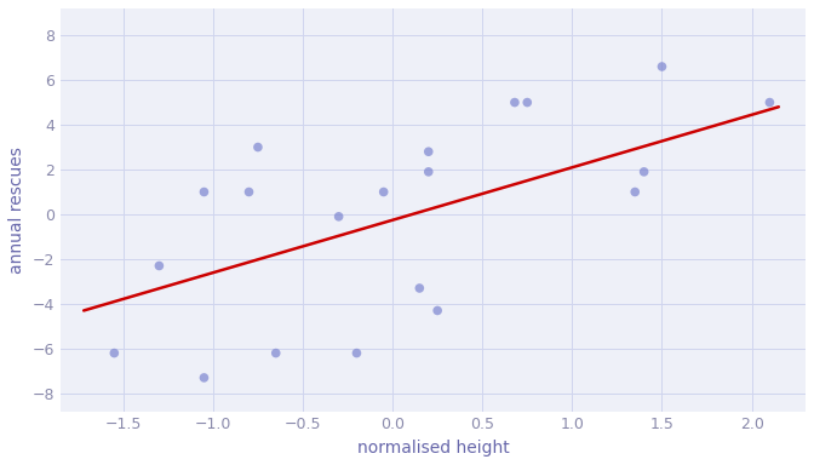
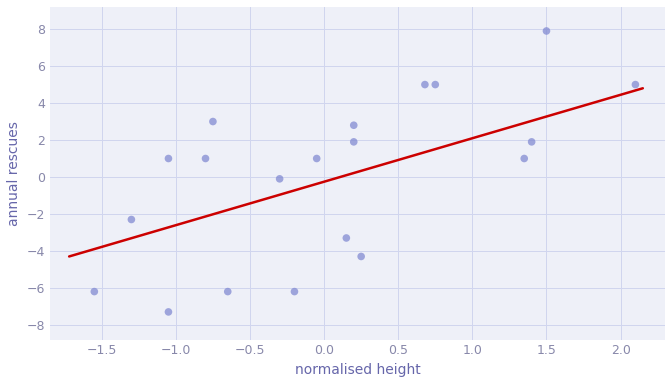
1.5: 6.6 -> 7.9
